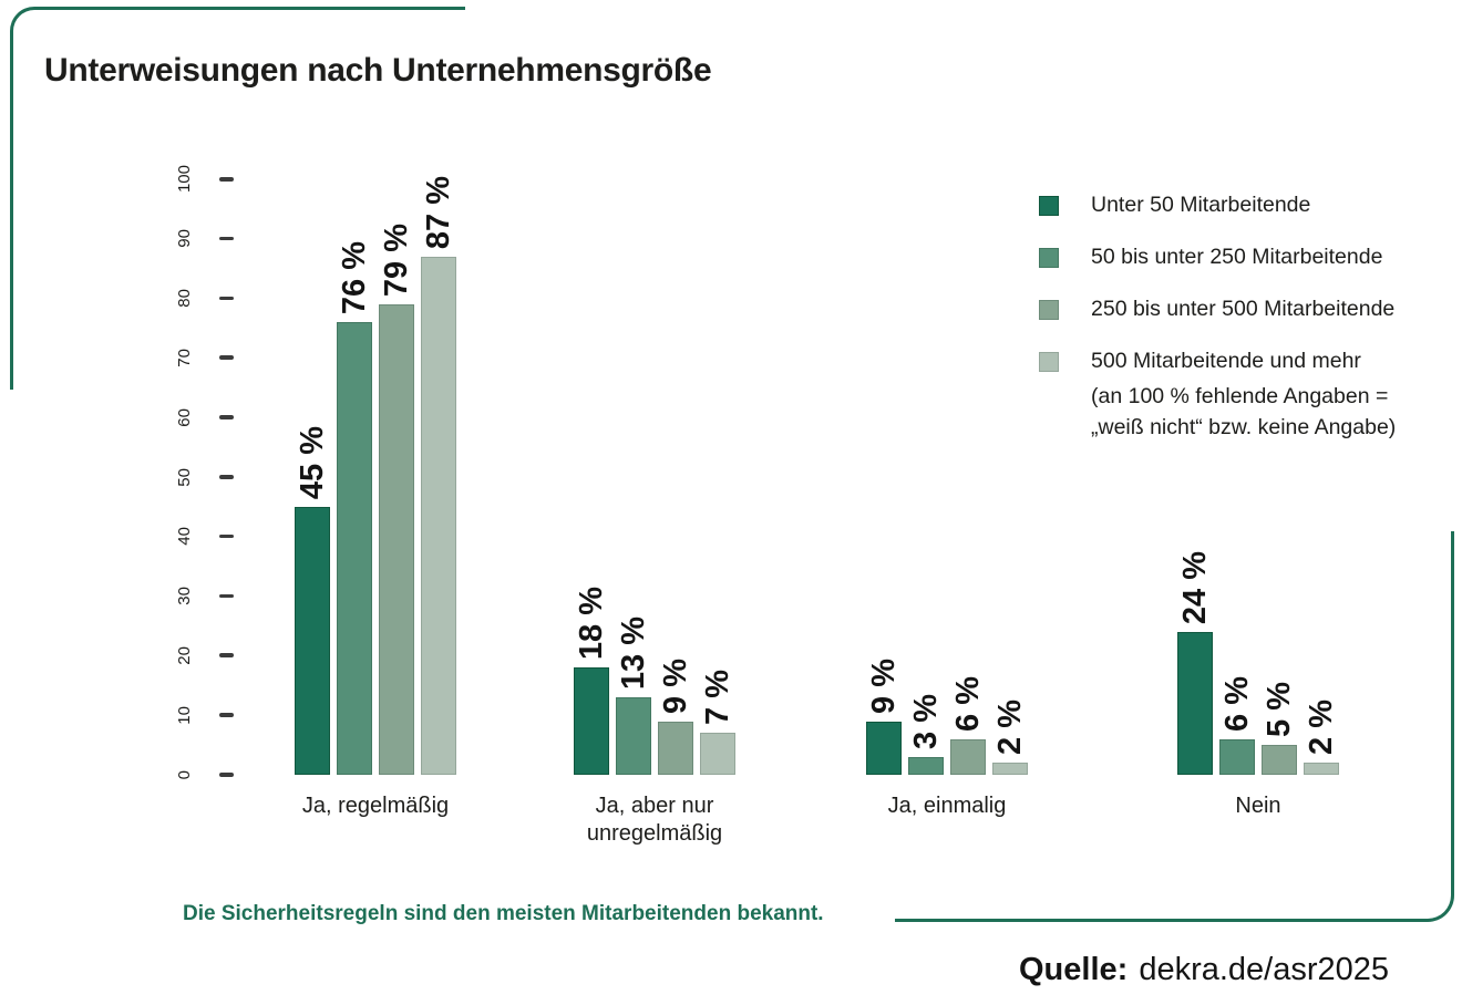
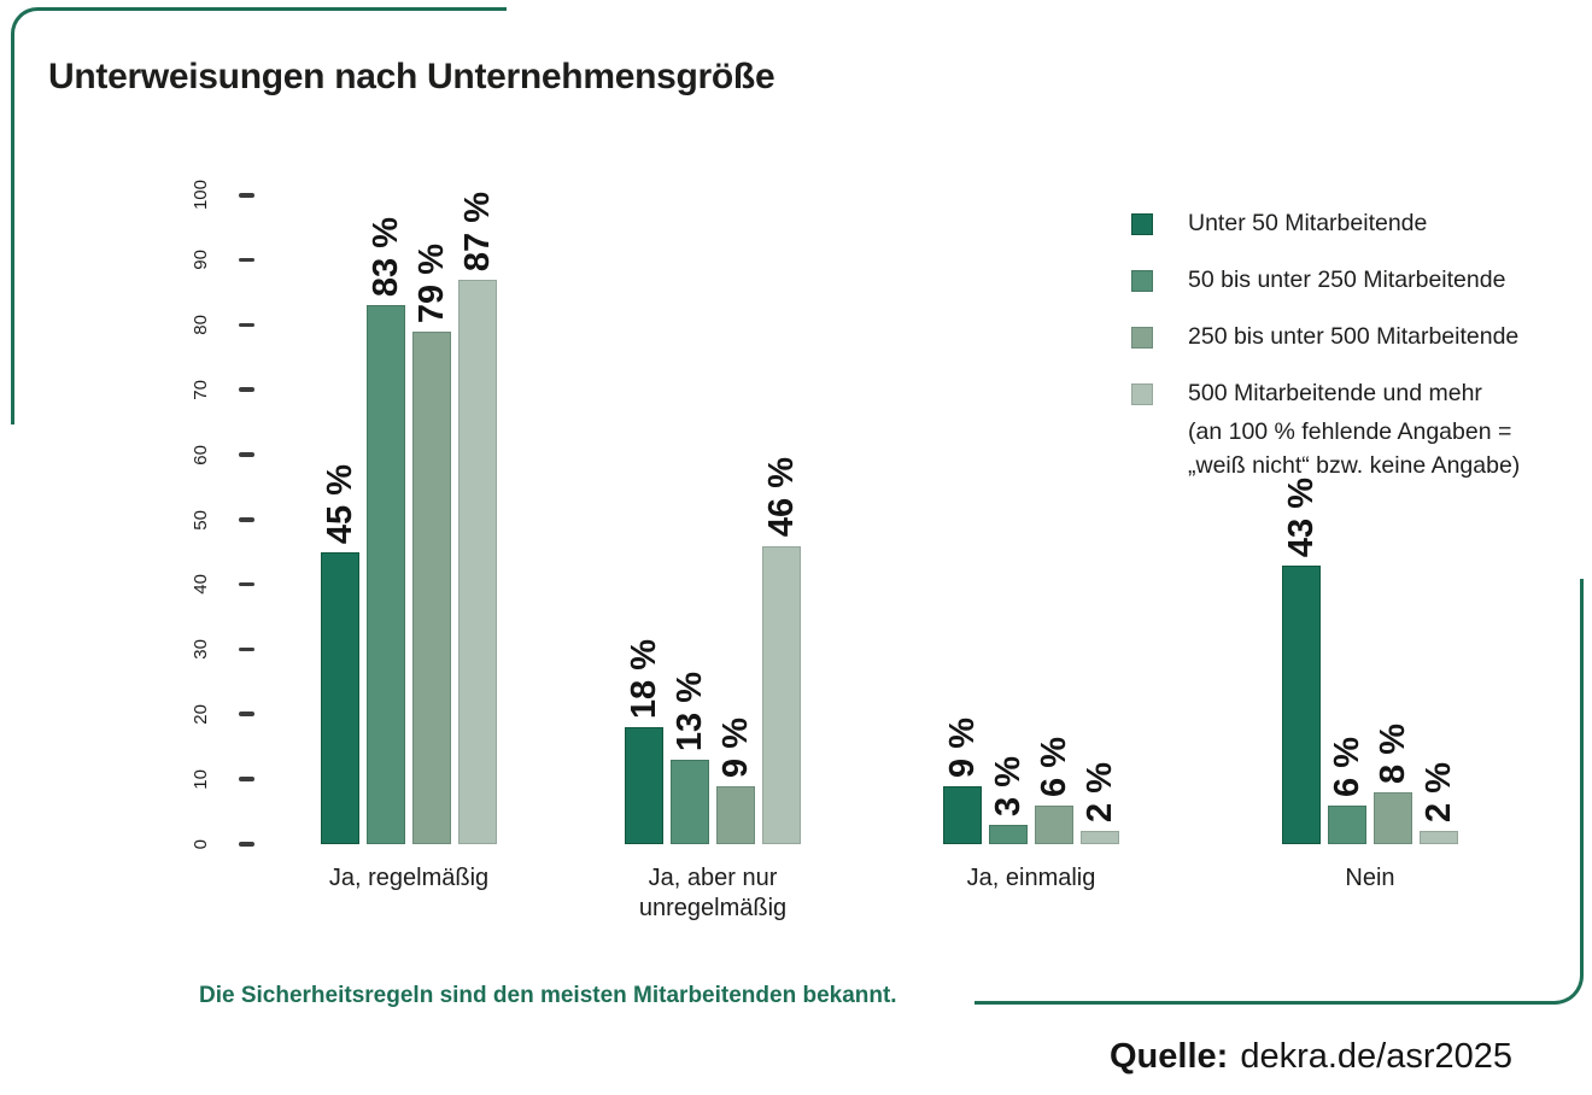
50 bis unter 250 Mitarbeitende/Ja, regelmäßig: 76 -> 83
500 Mitarbeitende und mehr/Ja, aber nur unregelmäßig: 7 -> 46
Unter 50 Mitarbeitende/Nein: 24 -> 43
250 bis unter 500 Mitarbeitende/Nein: 5 -> 8
